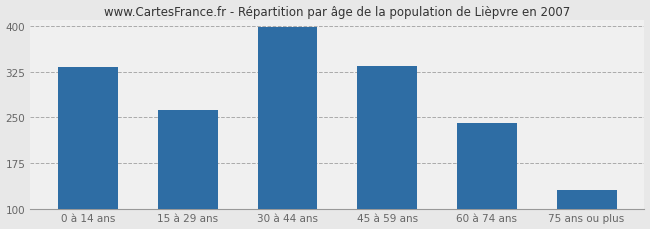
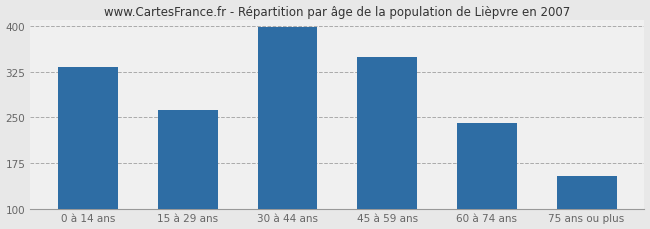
45 à 59 ans: 335 -> 350
75 ans ou plus: 130 -> 154
